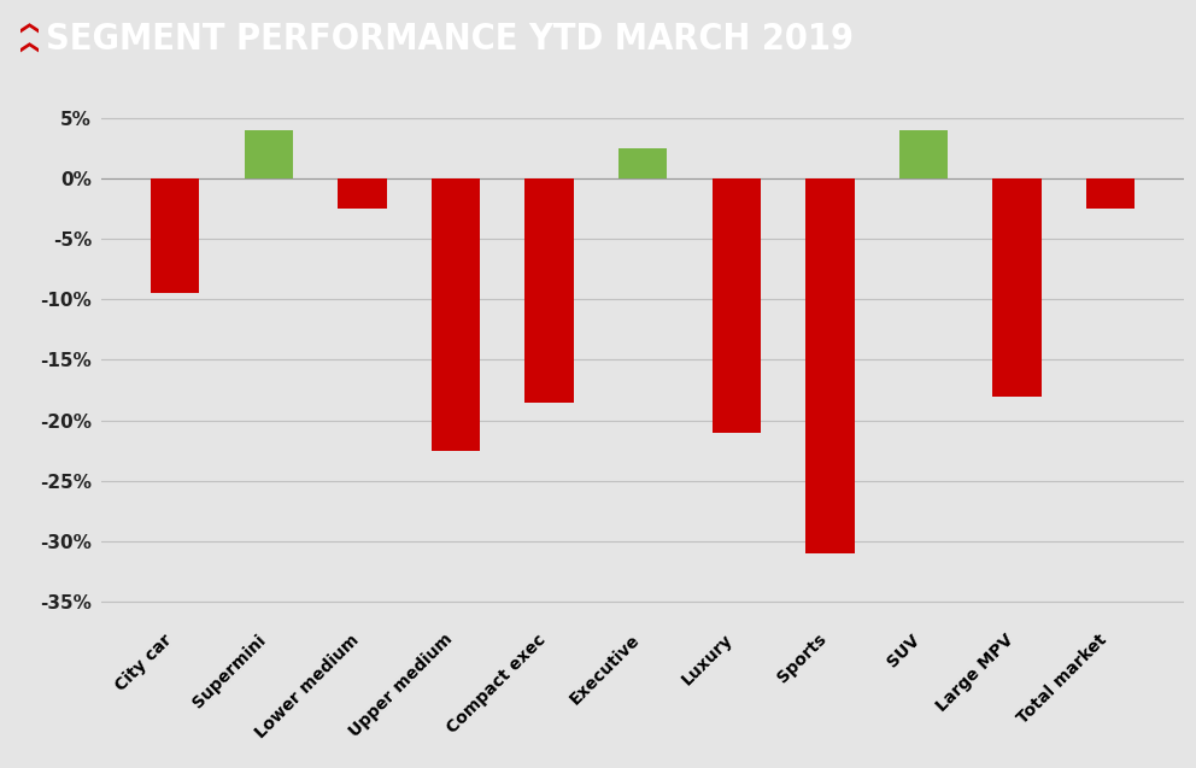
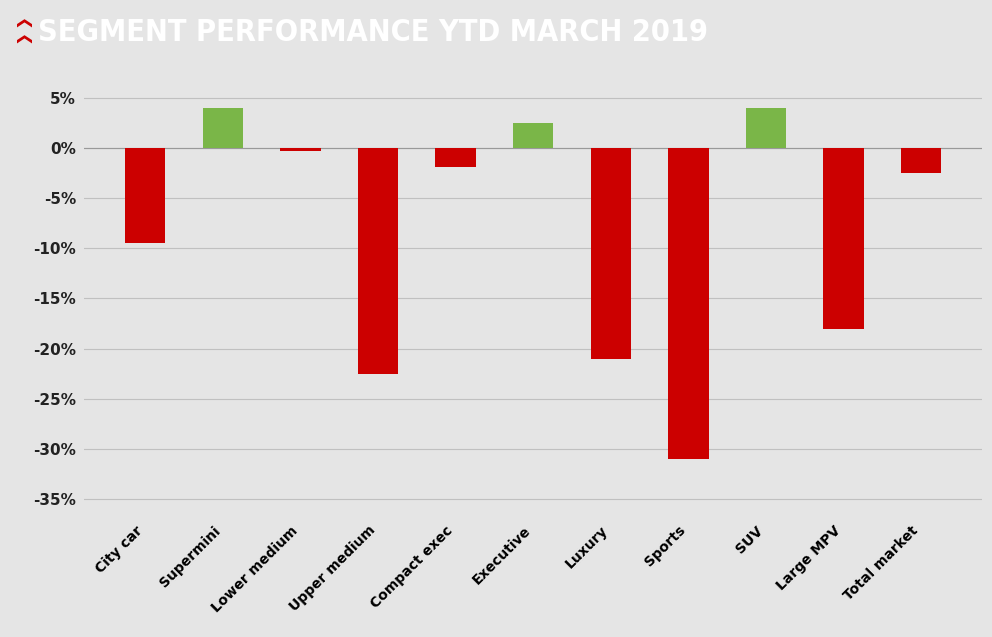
Lower medium: -2.5% -> -0.3%
Compact exec: -18.5% -> -1.9%
